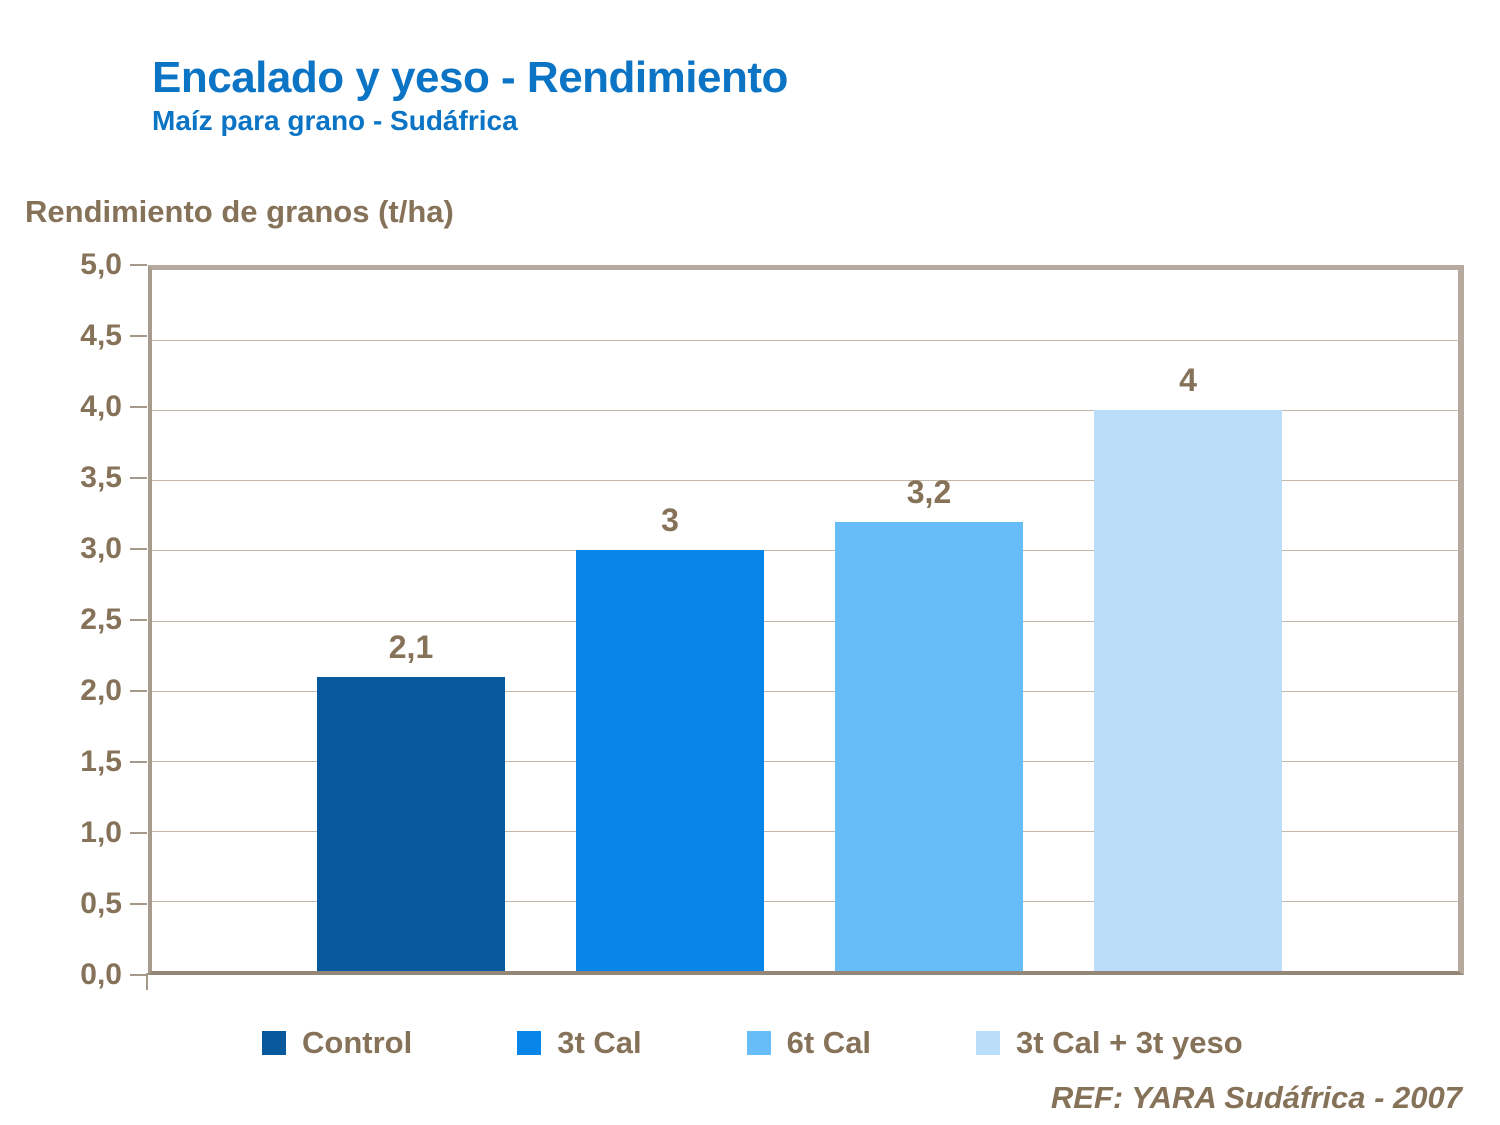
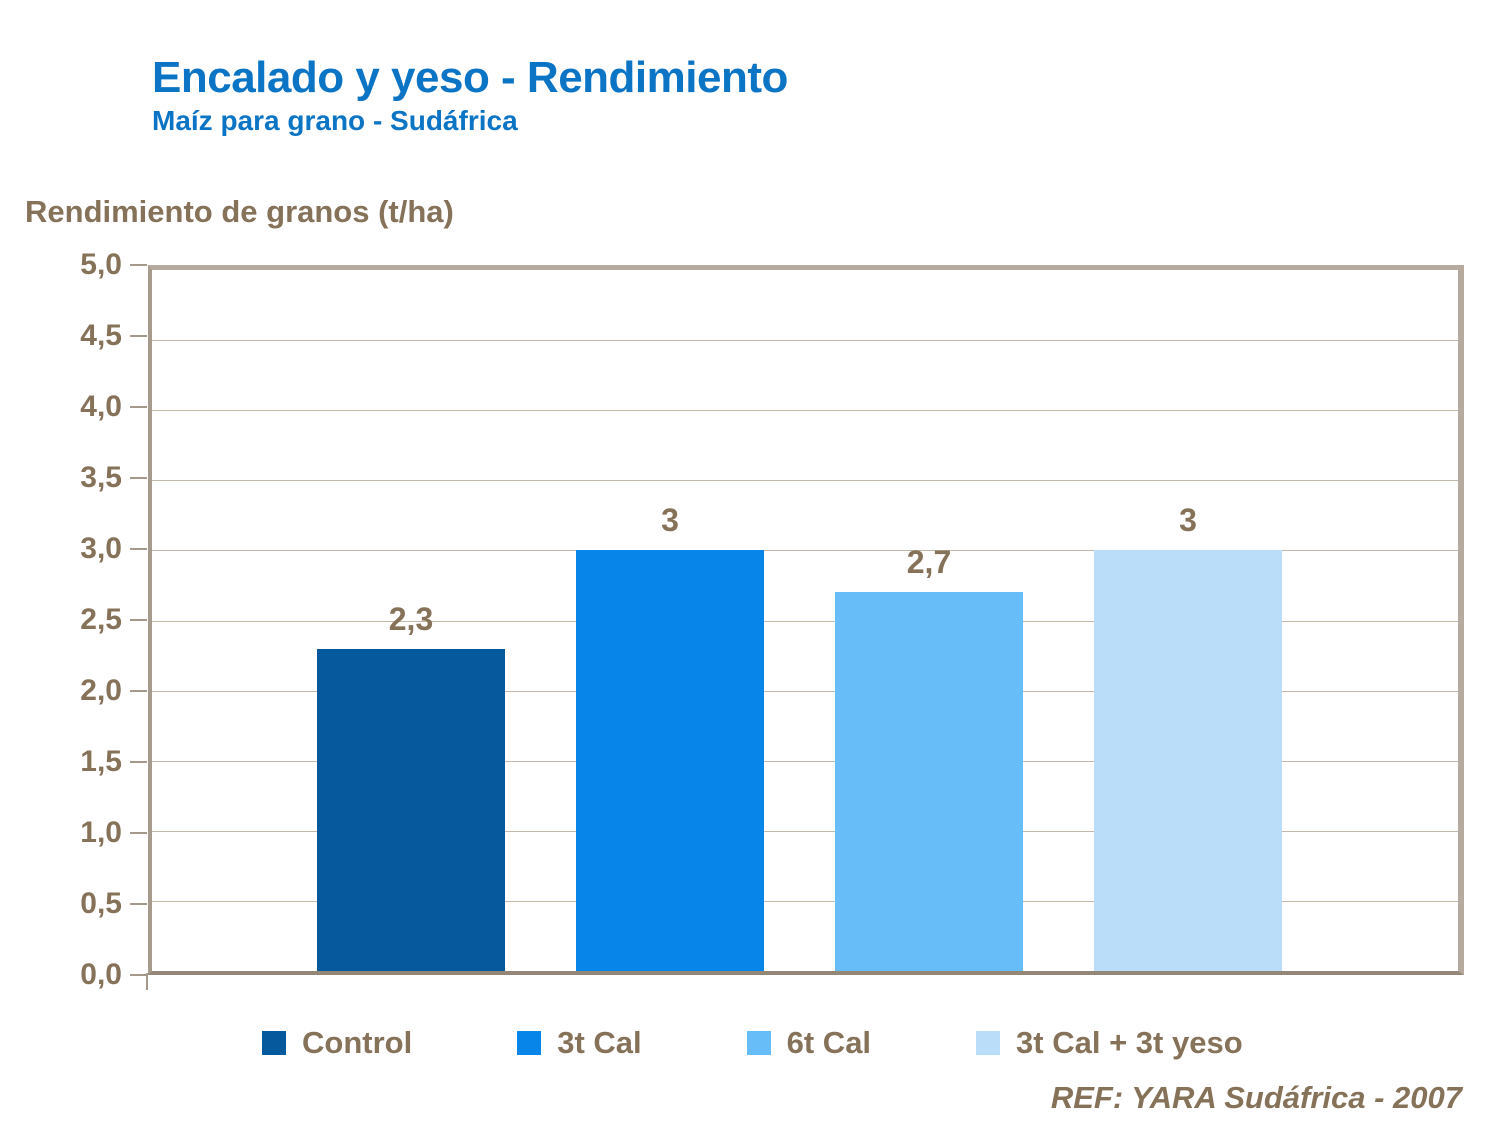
Control: 2,1 -> 2,3
6t Cal: 3,2 -> 2,7
3t Cal + 3t yeso: 4 -> 3
